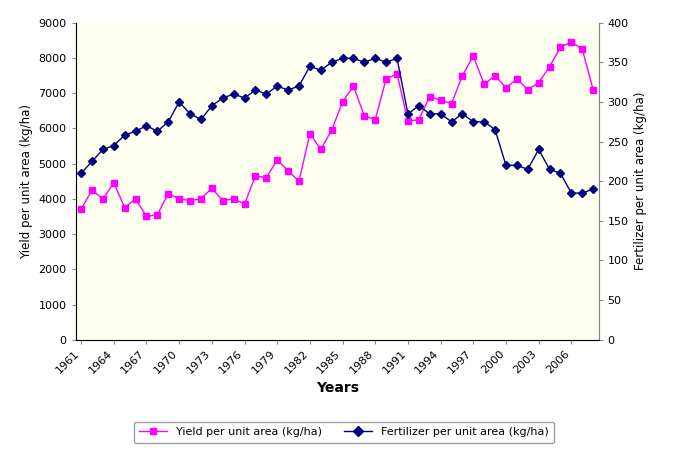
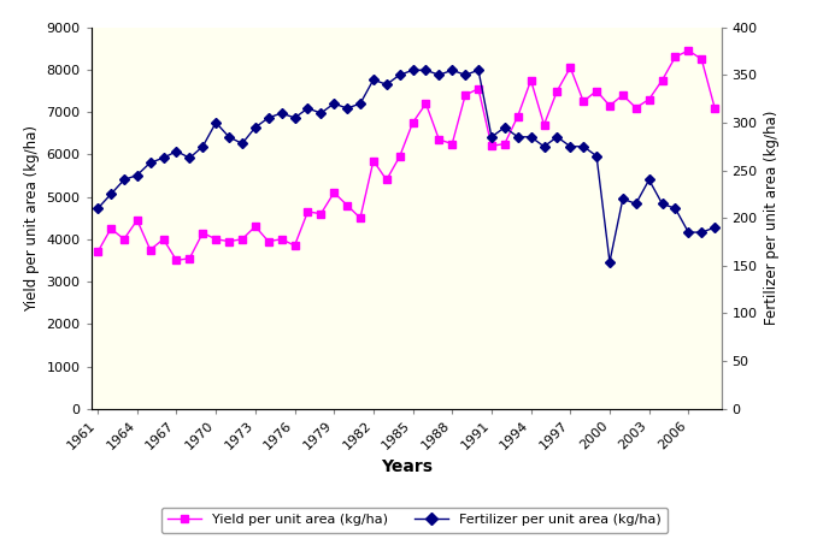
Yield per unit area (kg/ha)/1994: 6800 -> 7750
Fertilizer per unit area (kg/ha)/2000: 220 -> 154
